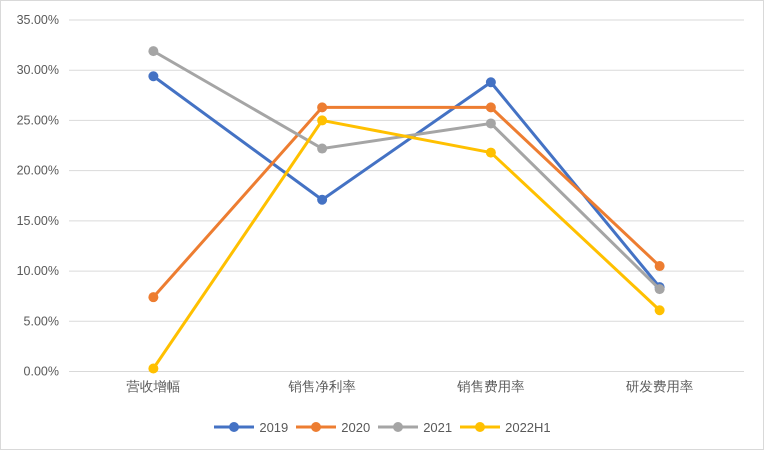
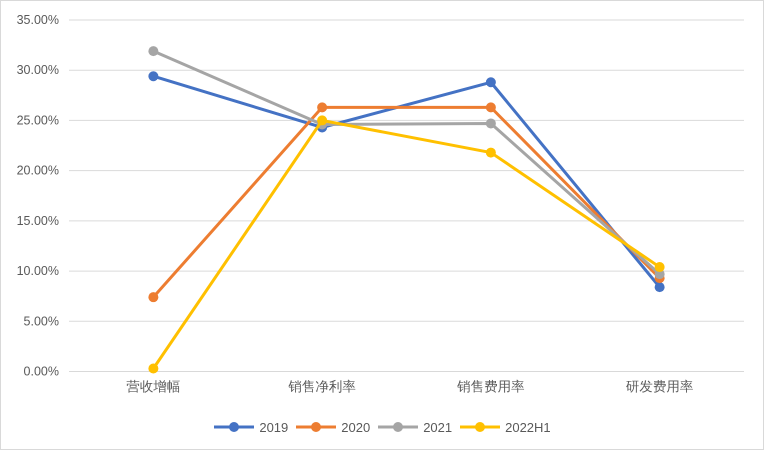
2019/销售净利率: 17.1% -> 24.3%
2021/销售净利率: 22.2% -> 24.6%
2020/研发费用率: 10.5% -> 9.3%
2021/研发费用率: 8.2% -> 9.7%
2022H1/研发费用率: 6.1% -> 10.4%
